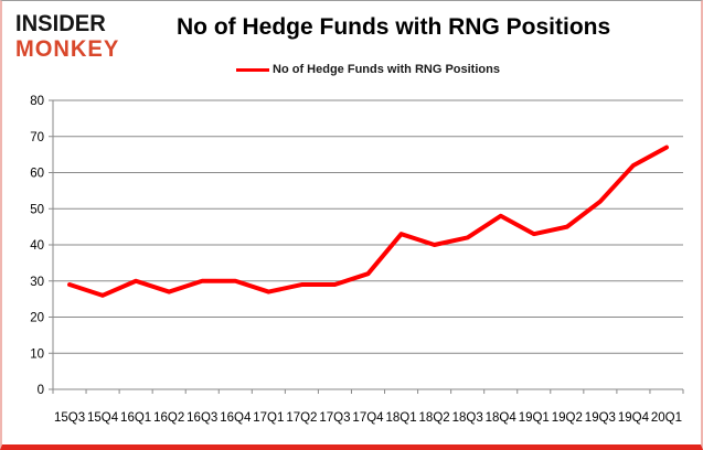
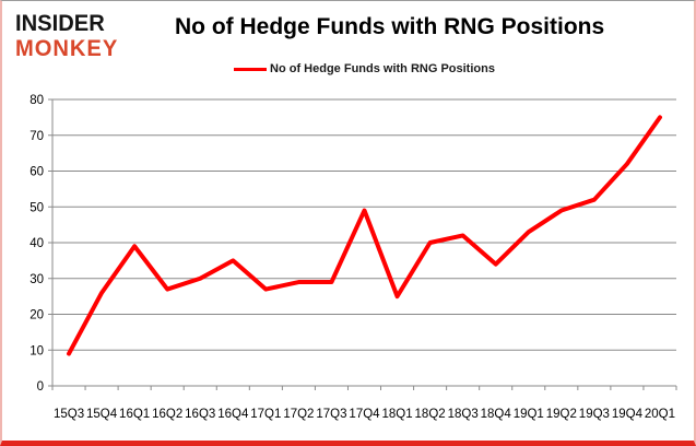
15Q3: 29 -> 9
16Q1: 30 -> 39
16Q4: 30 -> 35
17Q4: 32 -> 49
18Q1: 43 -> 25
18Q4: 48 -> 34
19Q2: 45 -> 49
20Q1: 67 -> 75
